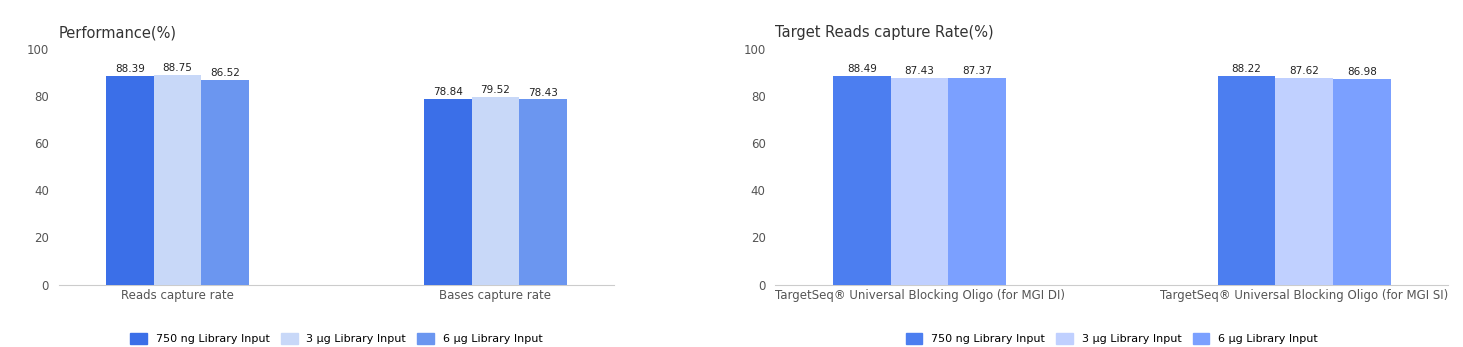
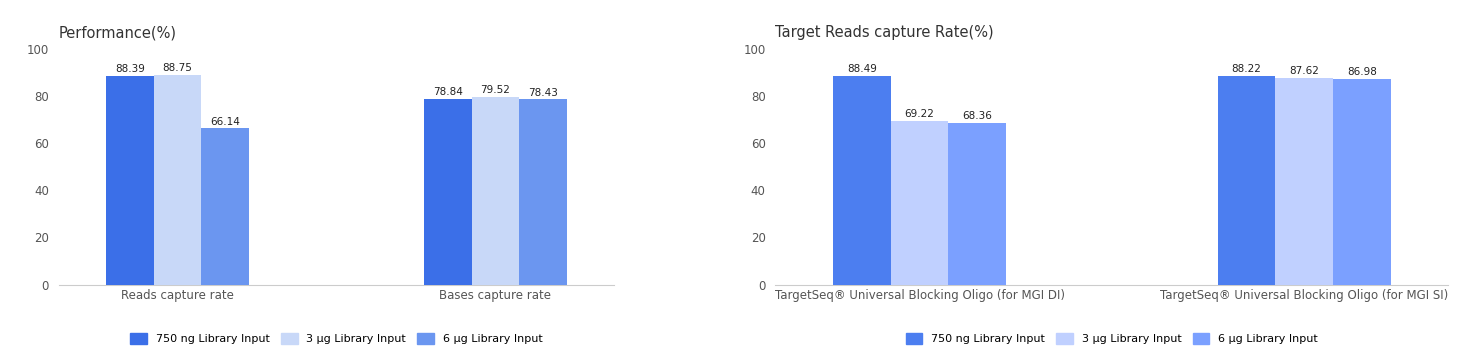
Performance(%)/6 μg Library Input/Reads capture rate: 86.52 -> 66.14
Target Reads capture Rate(%)/3 μg Library Input/TargetSeq® Universal Blocking Oligo (for MGI DI): 87.43 -> 69.22
Target Reads capture Rate(%)/6 μg Library Input/TargetSeq® Universal Blocking Oligo (for MGI DI): 87.37 -> 68.36
